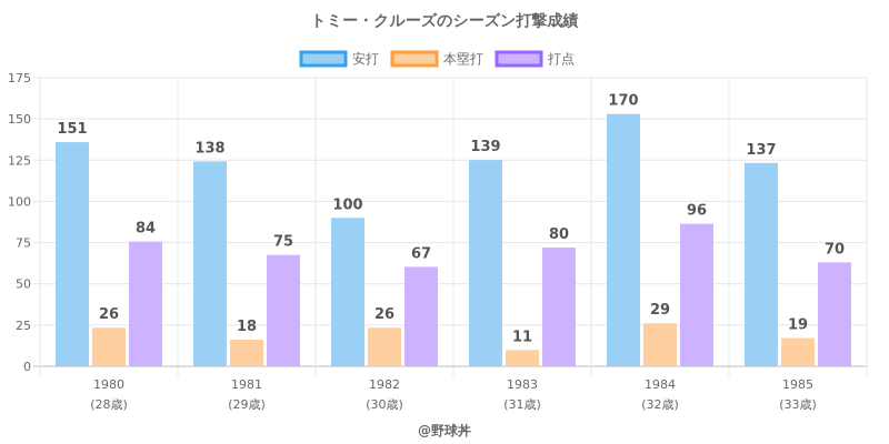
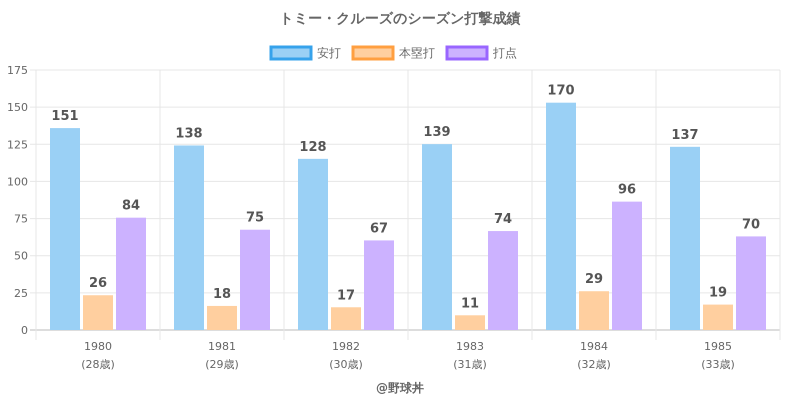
安打/1982: 100 -> 128
本塁打/1982: 26 -> 17
打点/1983: 80 -> 74
